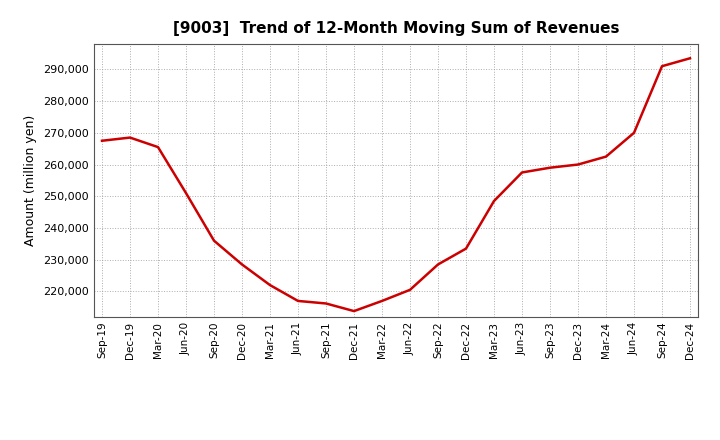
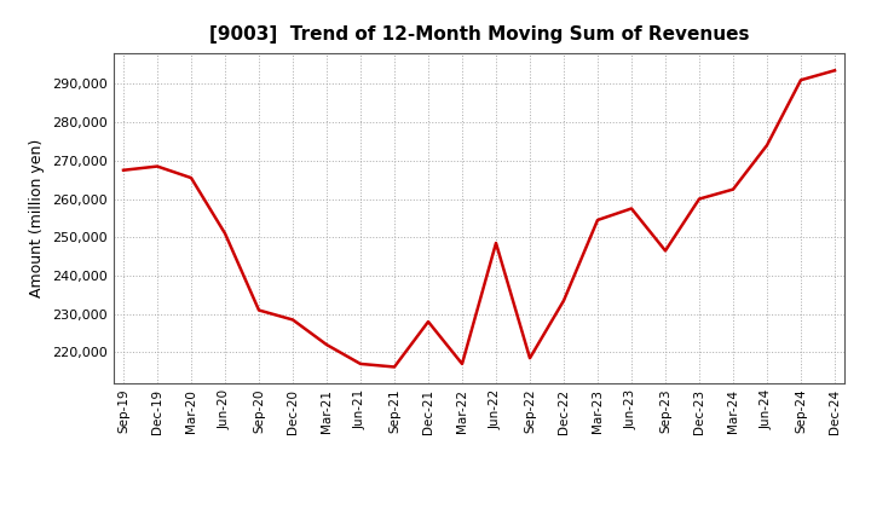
Sep-20: 236,000 -> 231,000
Dec-21: 213,800 -> 228,000
Jun-22: 220,500 -> 248,500
Sep-22: 228,500 -> 218,500
Mar-23: 248,500 -> 254,500
Sep-23: 259,000 -> 246,500
Jun-24: 270,000 -> 274,000
